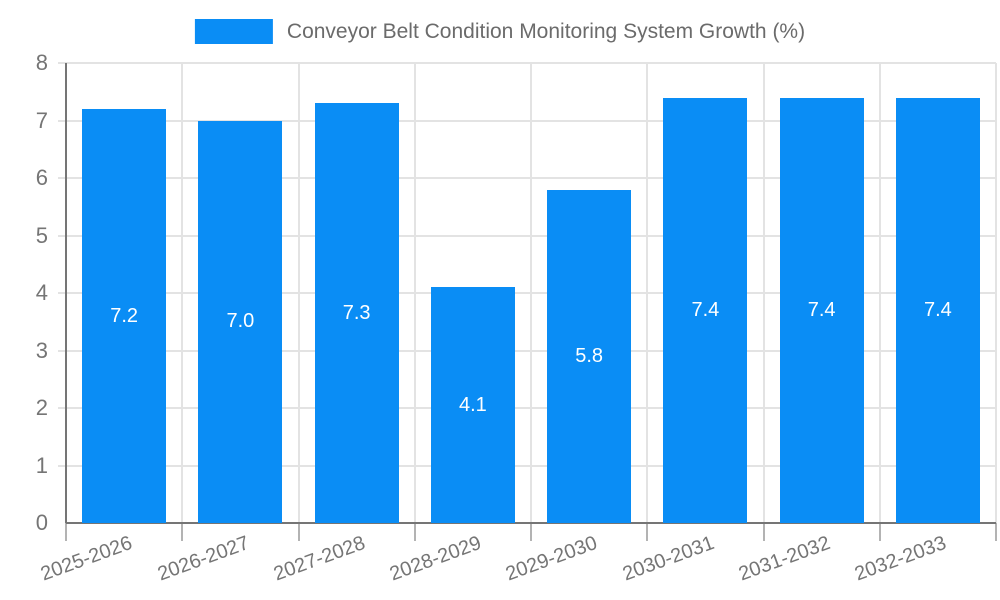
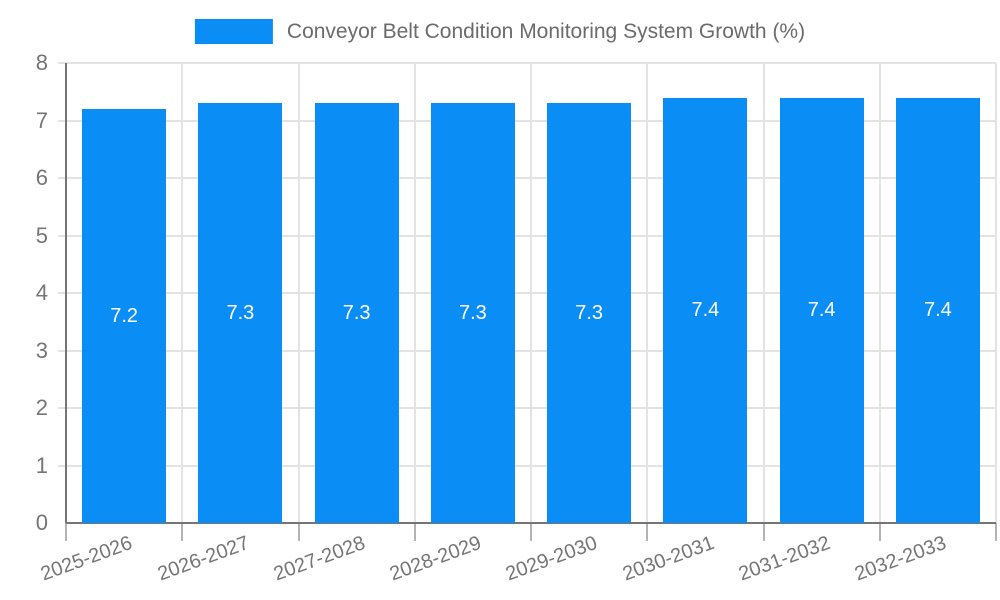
2026-2027: 7.0 -> 7.3
2028-2029: 4.1 -> 7.3
2029-2030: 5.8 -> 7.3
